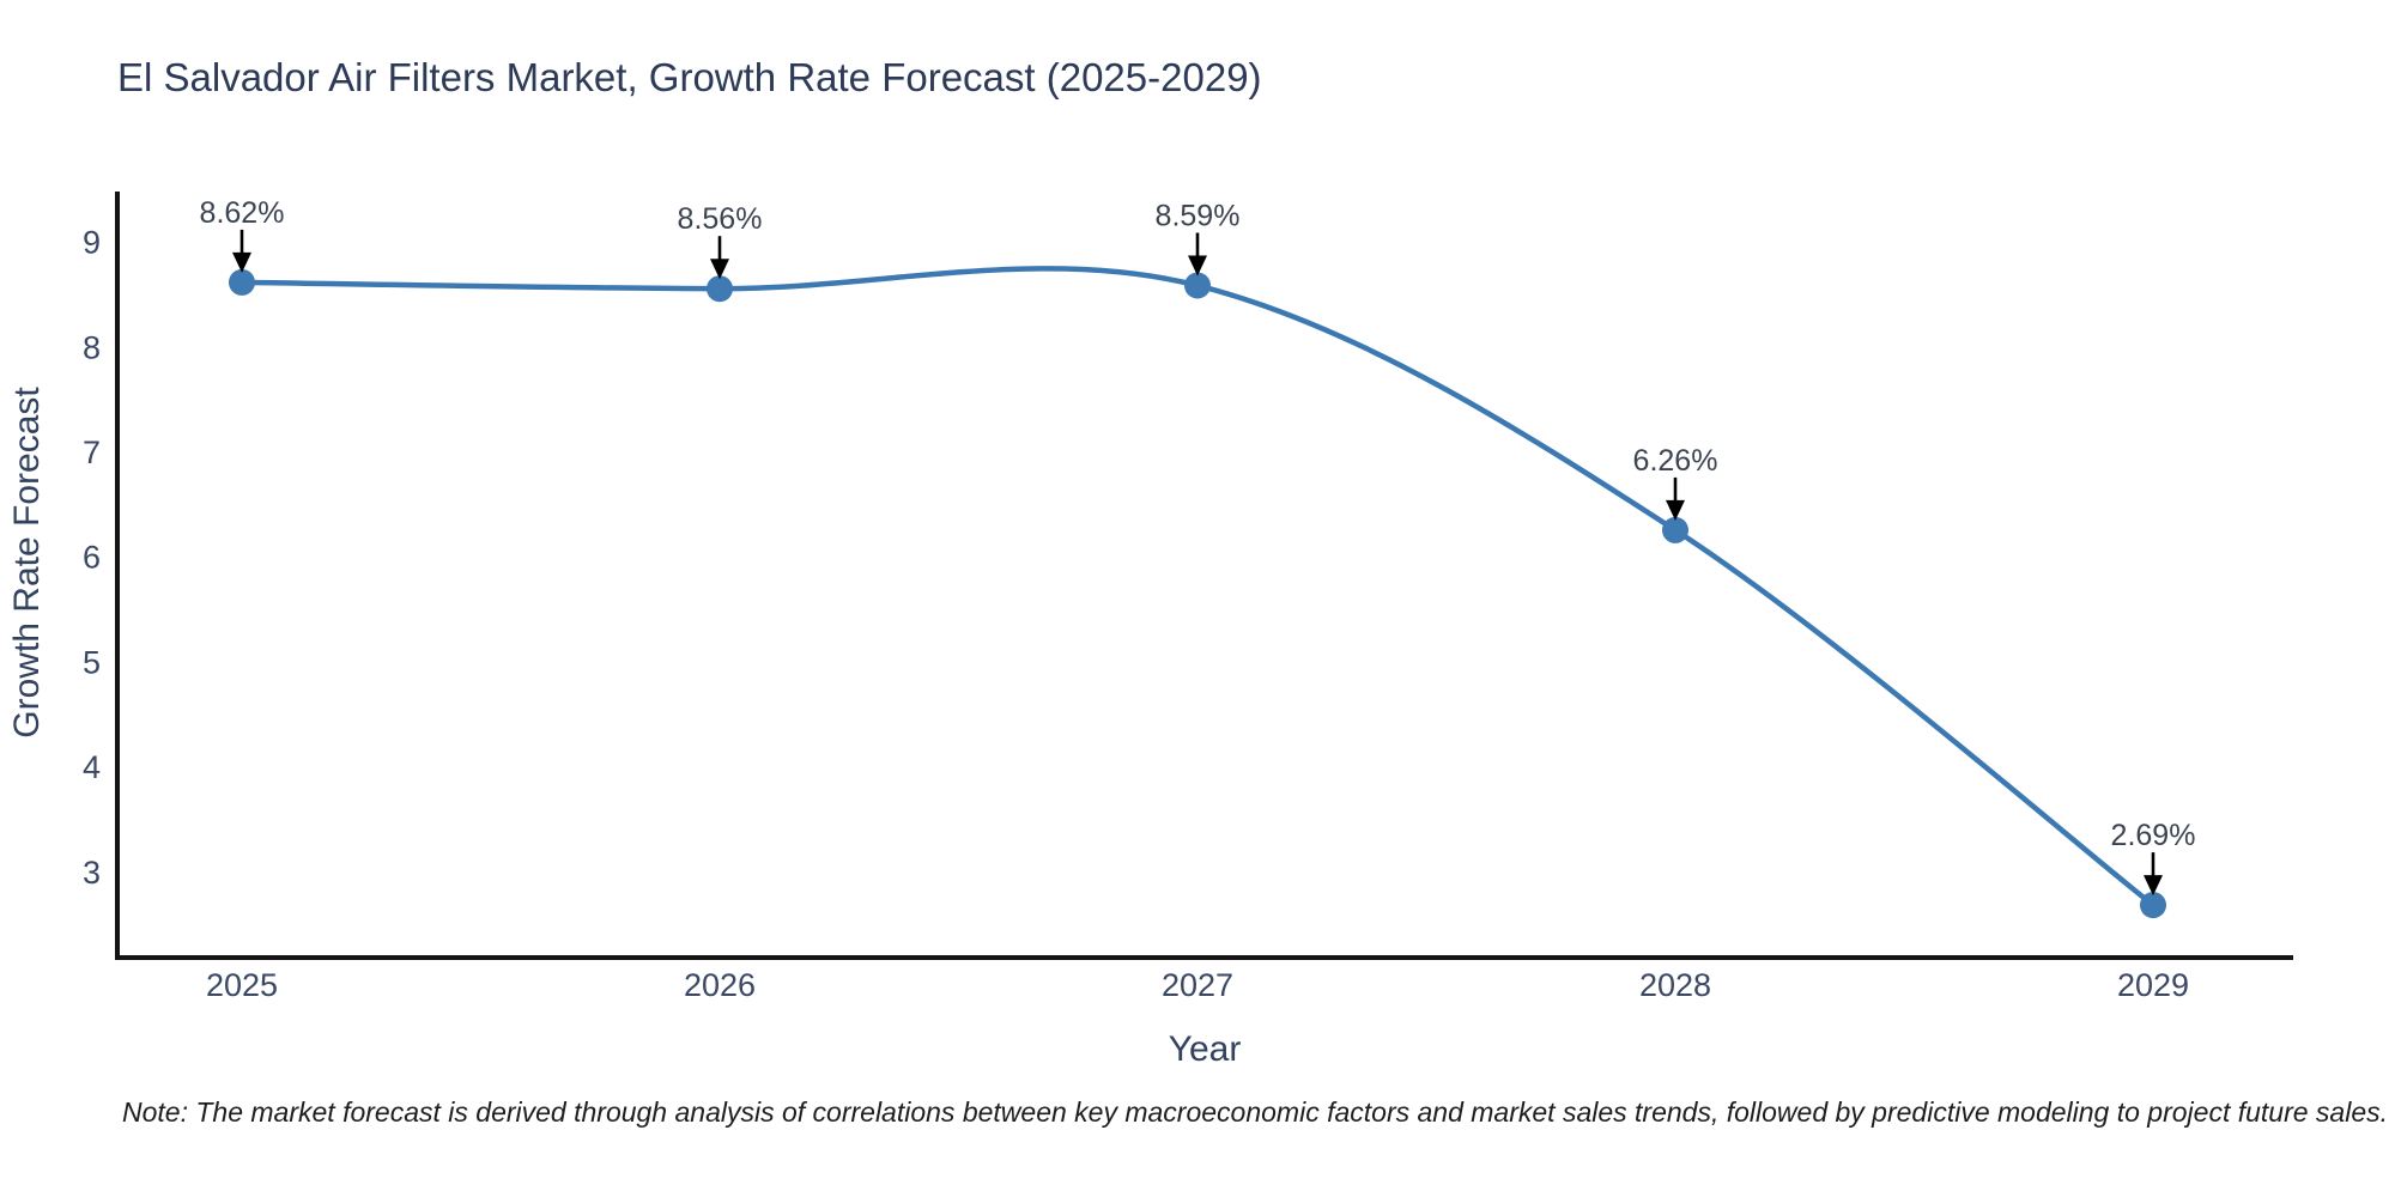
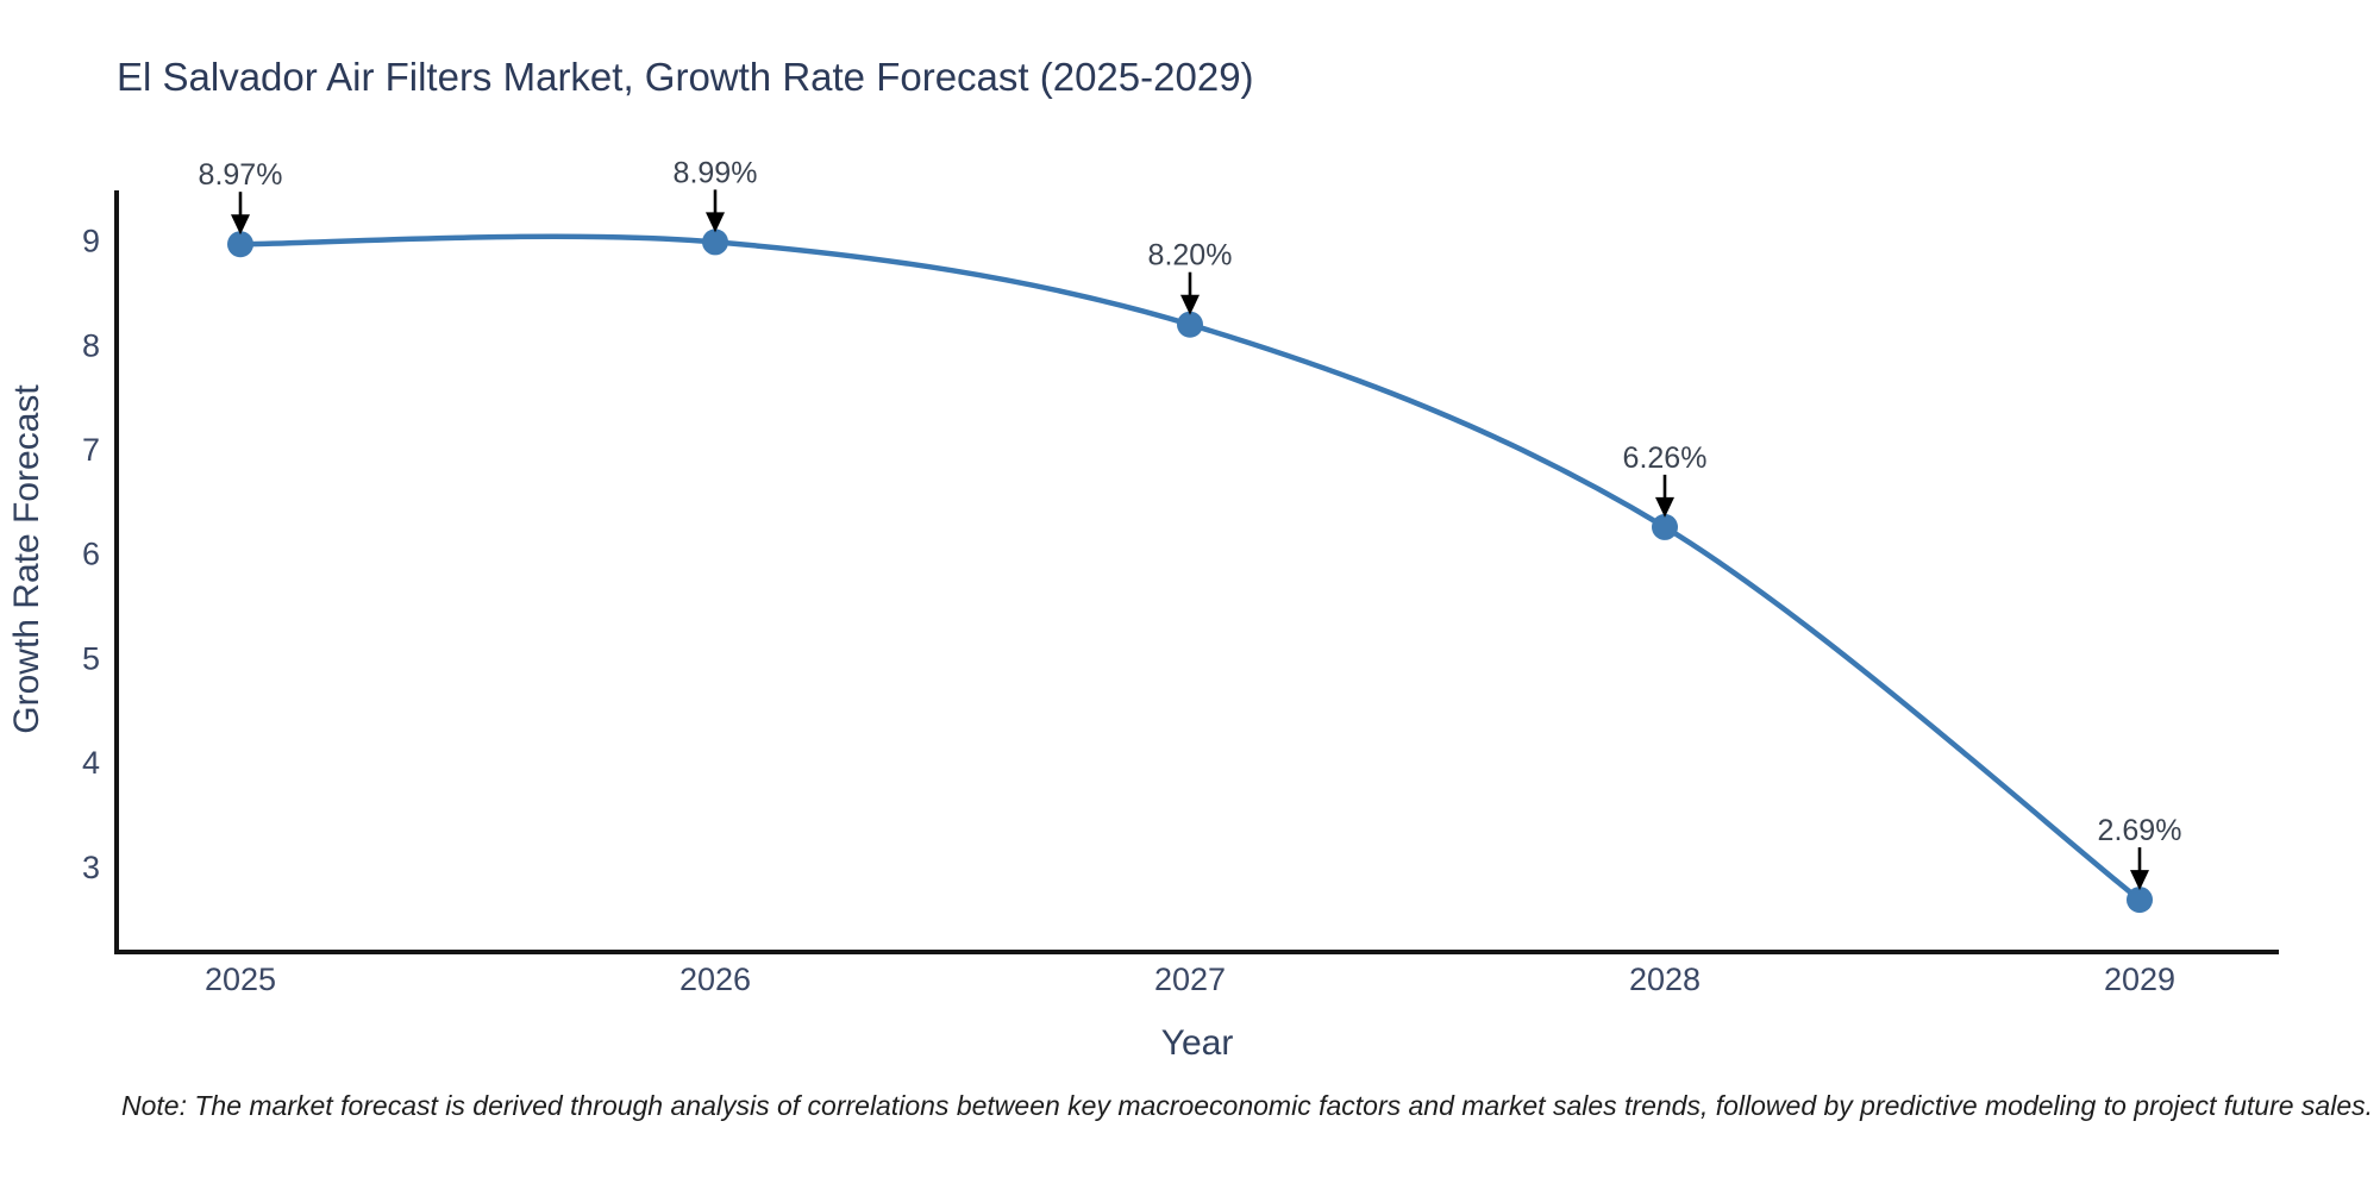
2025: 8.62% -> 8.97%
2026: 8.56% -> 8.99%
2027: 8.59% -> 8.20%
